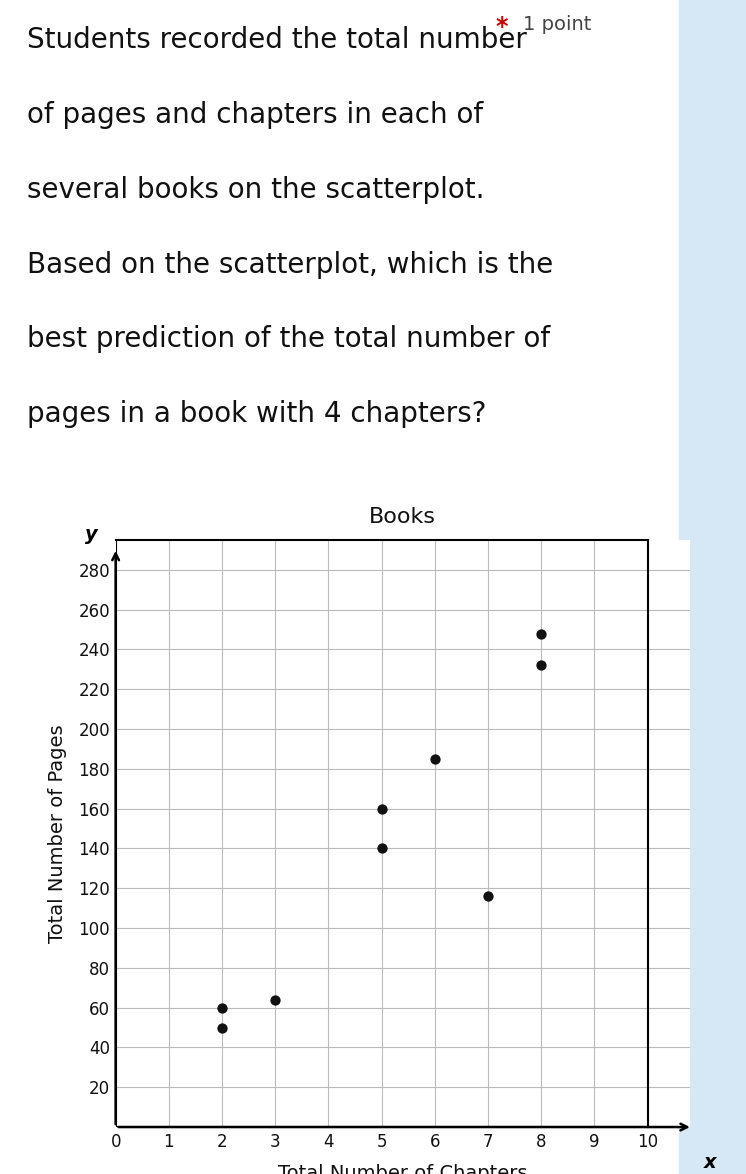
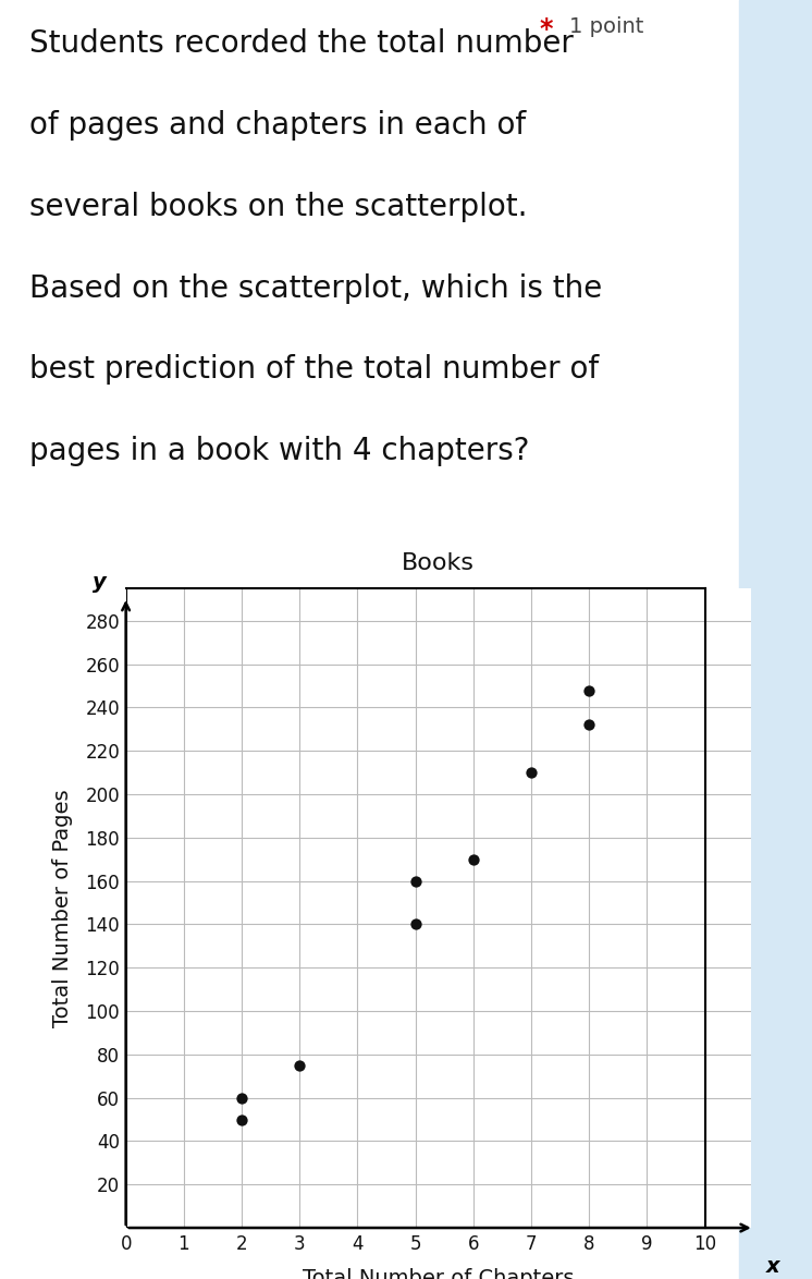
3: 64 -> 75
6: 185 -> 170
7: 116 -> 210
